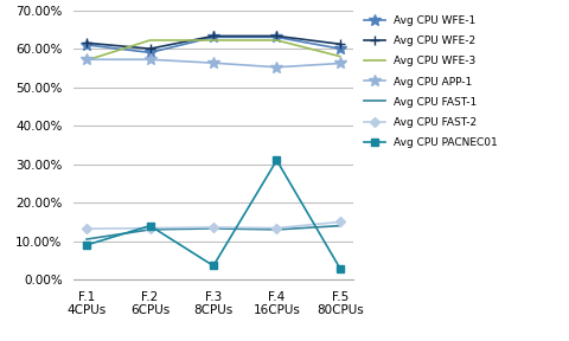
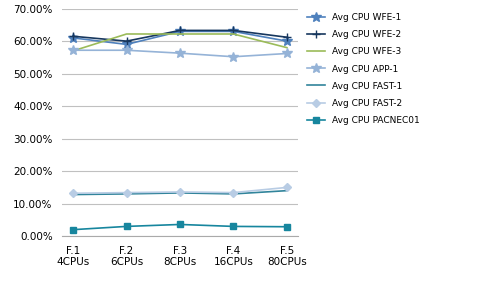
Avg CPU FAST-1/F.1 4CPUs: 10.5% -> 12.8%
Avg CPU PACNEC01/F.1 4CPUs: 9.0% -> 2.0%
Avg CPU PACNEC01/F.2 6CPUs: 14.0% -> 3.0%
Avg CPU PACNEC01/F.4 16CPUs: 31.0% -> 3.0%
